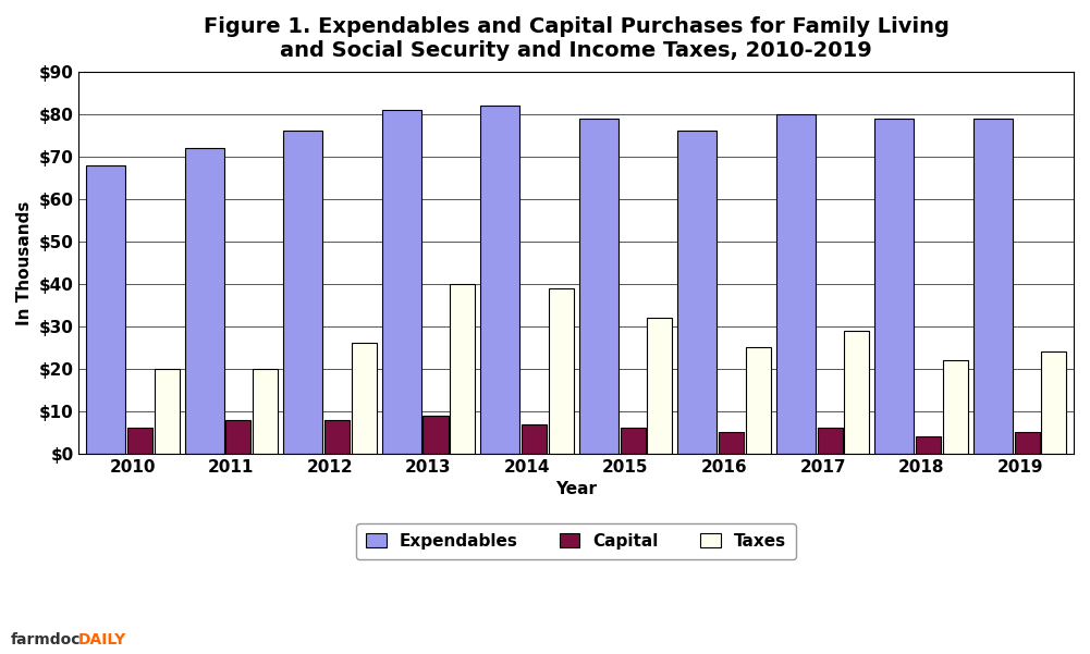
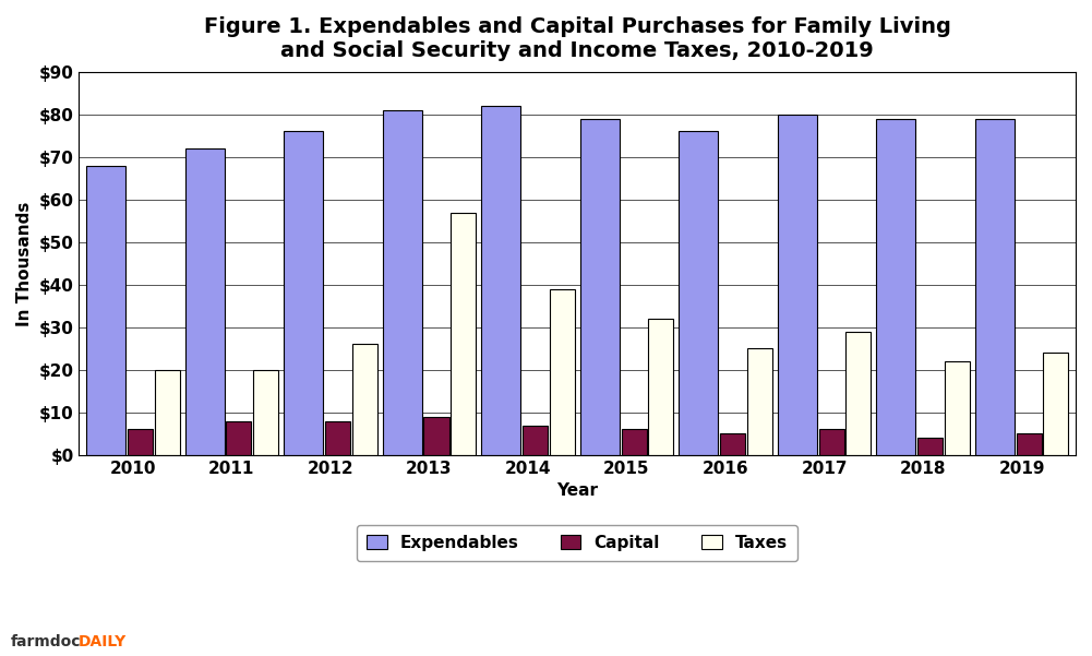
Taxes/2013: $40 -> $57
